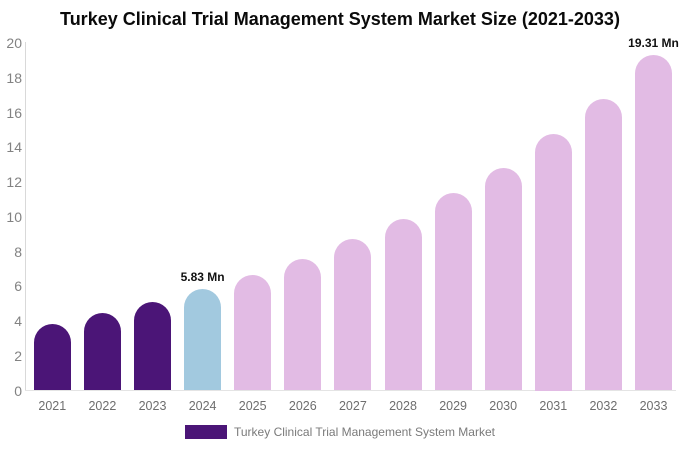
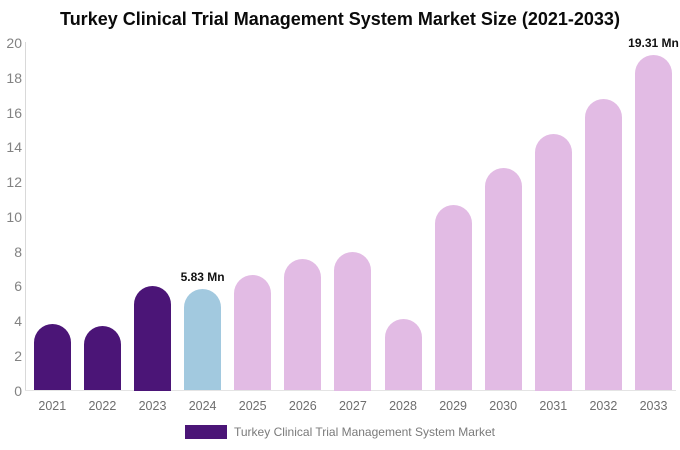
2022: 4.5 -> 3.7
2023: 5.1 -> 6.0
2027: 8.7 -> 8.0
2028: 9.8 -> 4.1
2029: 11.3 -> 10.7
